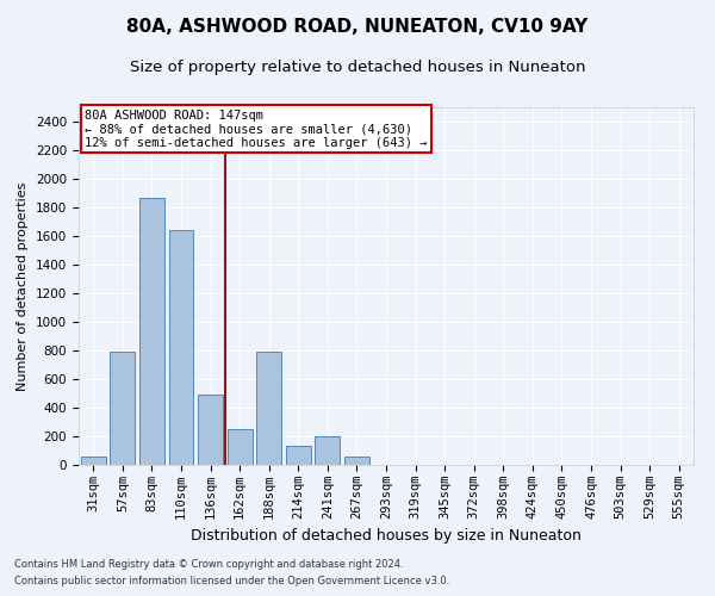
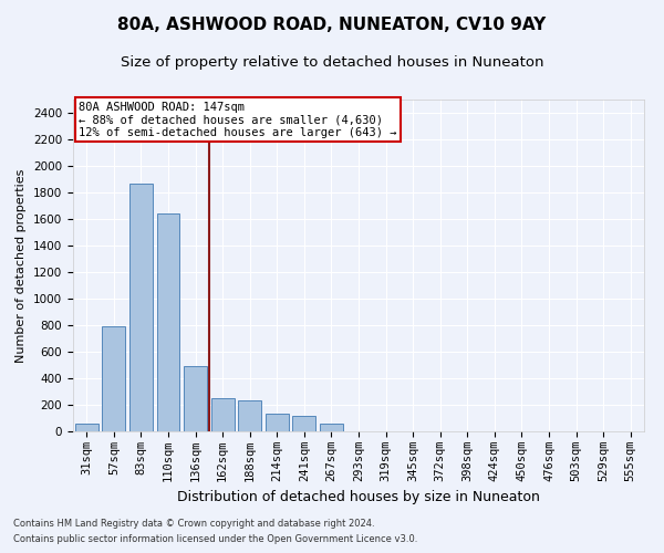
188sqm: 790 -> 230
241sqm: 200 -> 120
